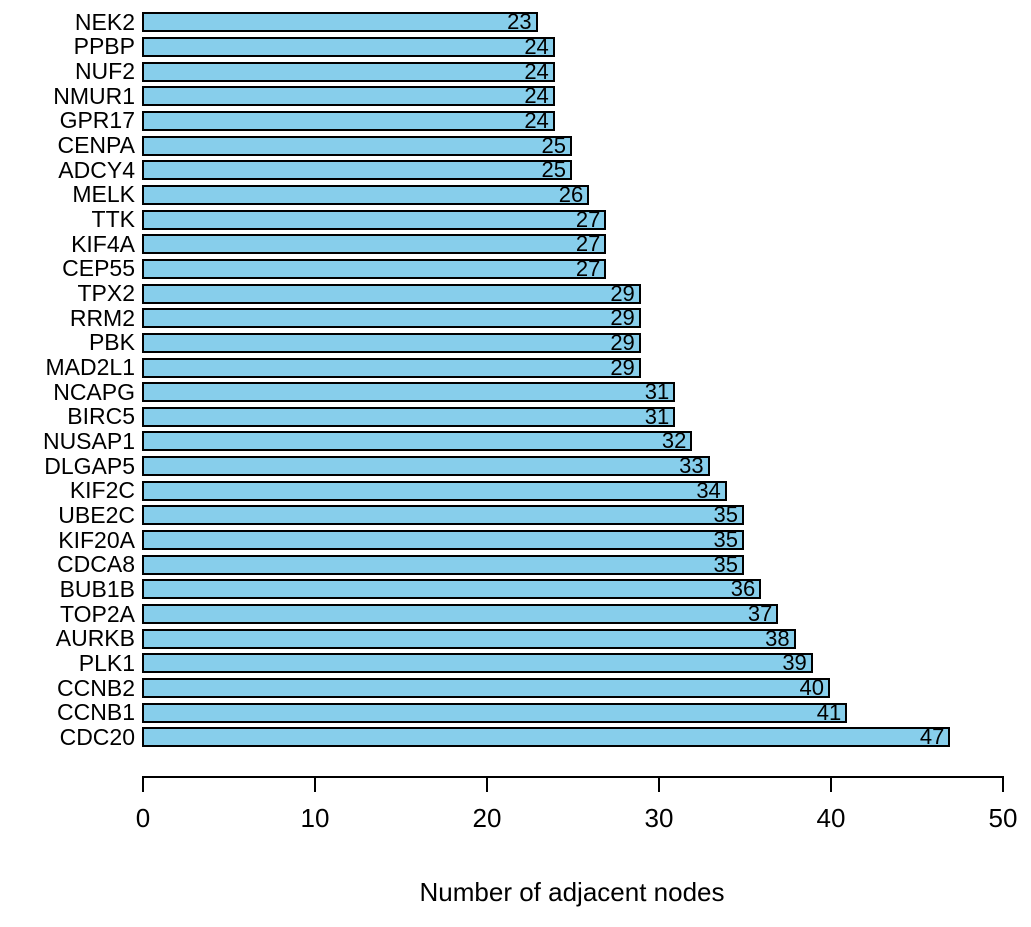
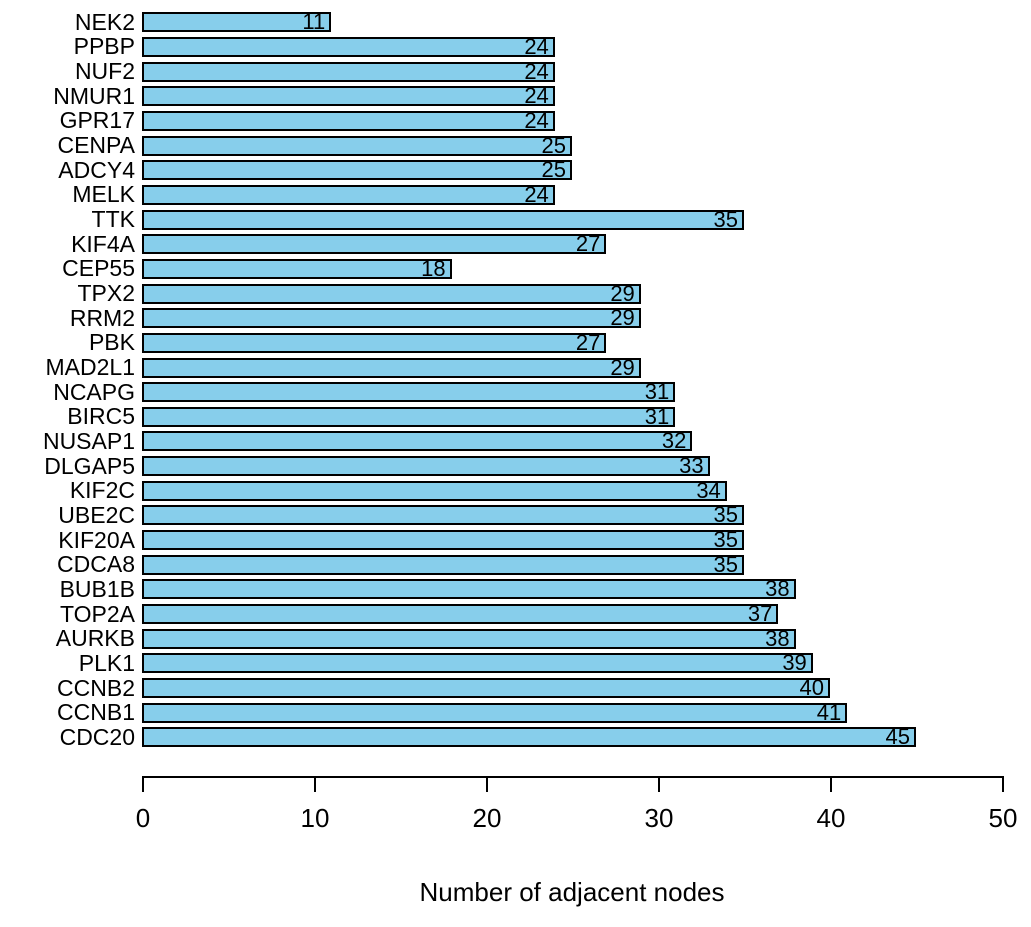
NEK2: 23 -> 11
MELK: 26 -> 24
TTK: 27 -> 35
CEP55: 27 -> 18
PBK: 29 -> 27
BUB1B: 36 -> 38
CDC20: 47 -> 45
